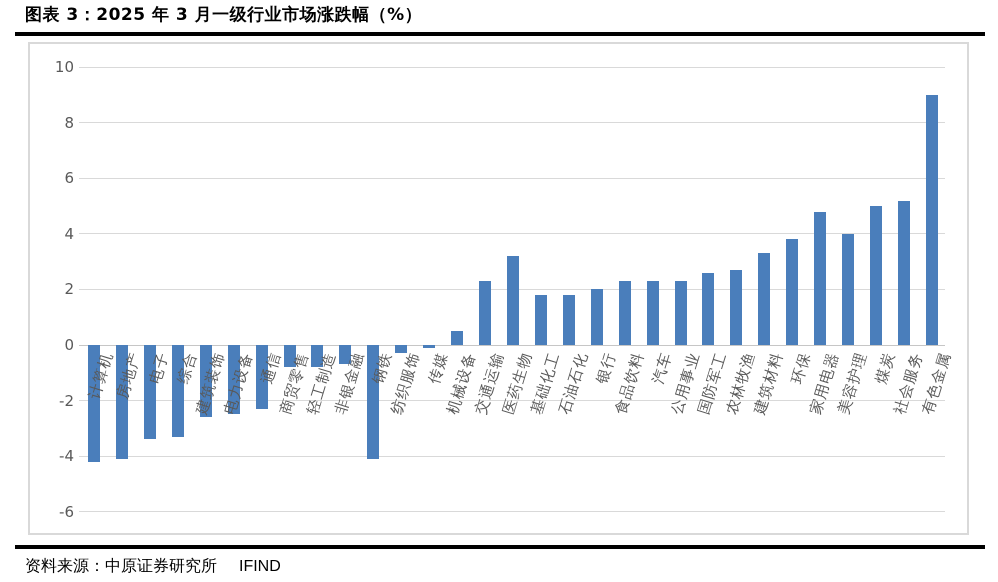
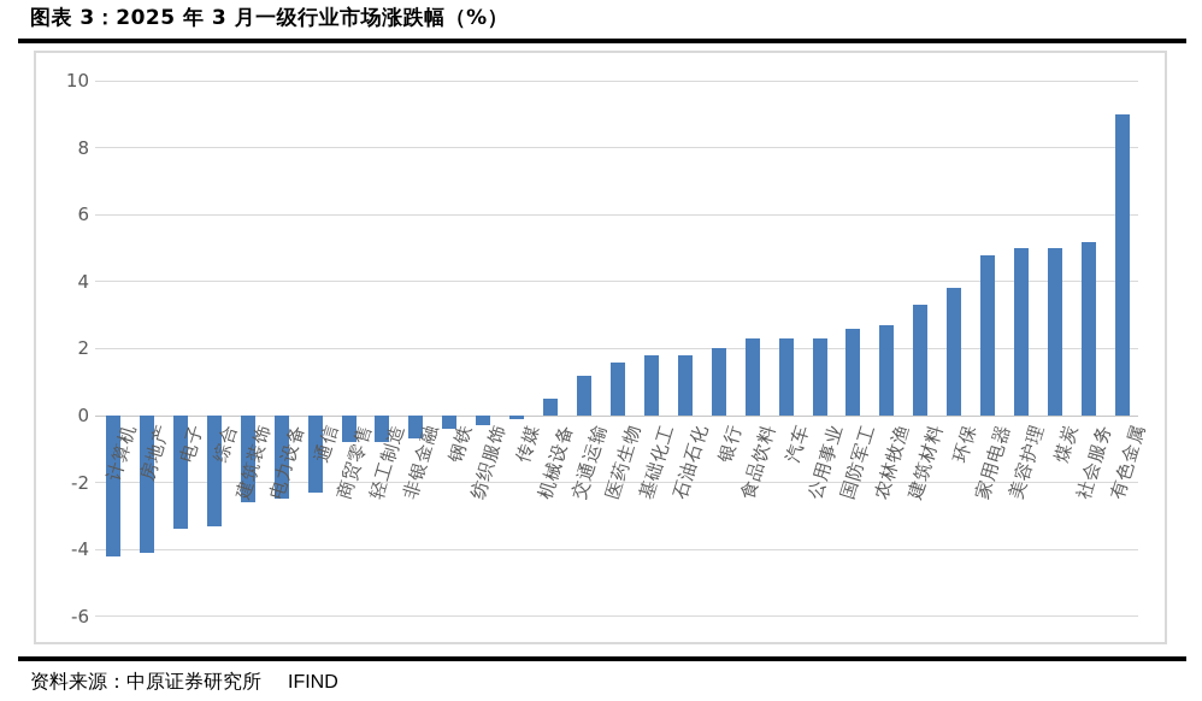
钢铁: -4.1 -> -0.4
交通运输: 2.3 -> 1.2
医药生物: 3.2 -> 1.6
美容护理: 4.0 -> 5.0
